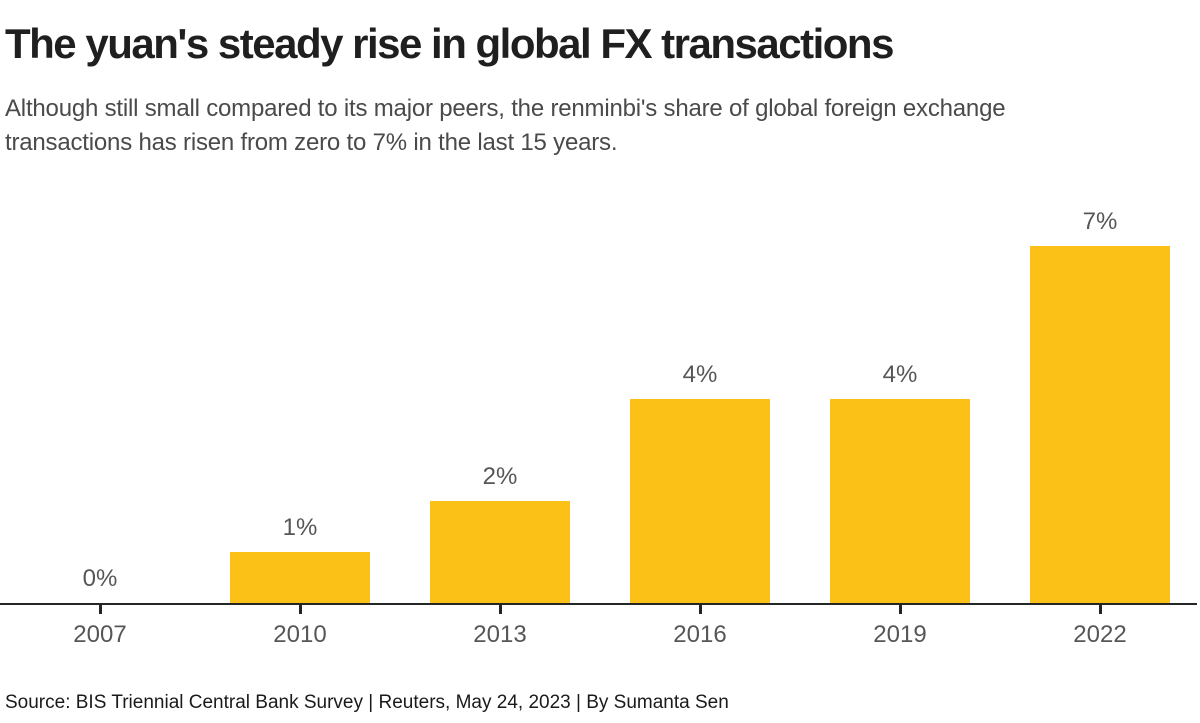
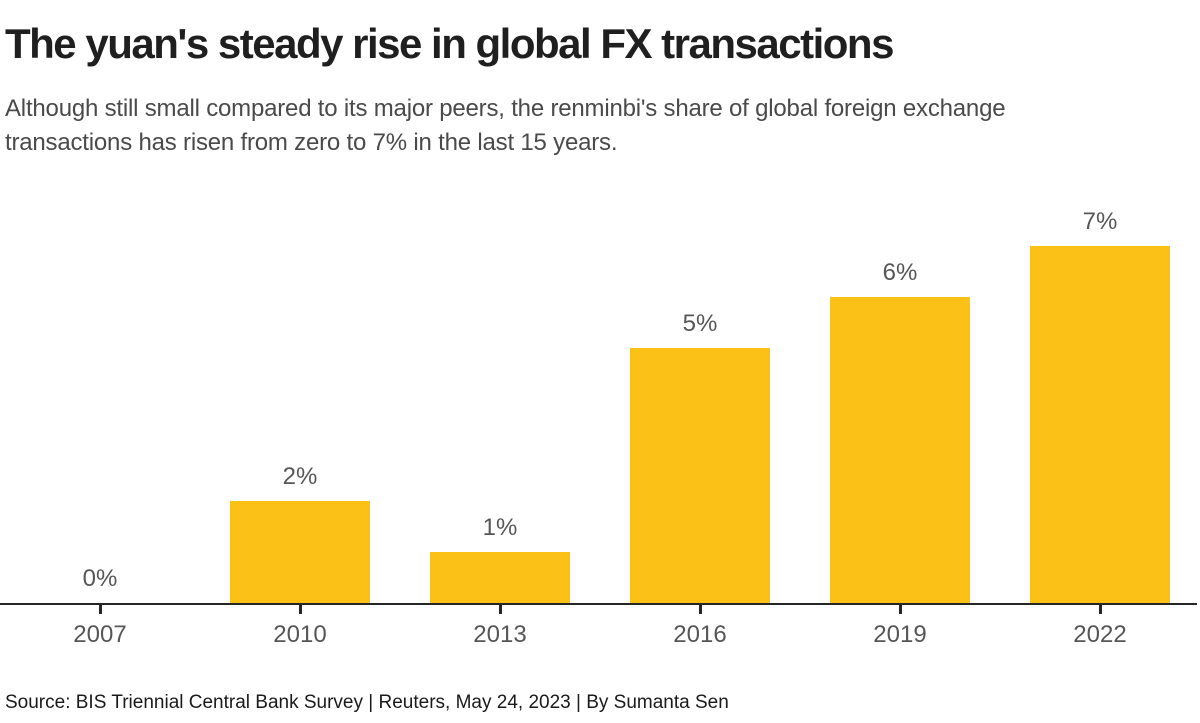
2010: 1% -> 2%
2013: 2% -> 1%
2016: 4% -> 5%
2019: 4% -> 6%
